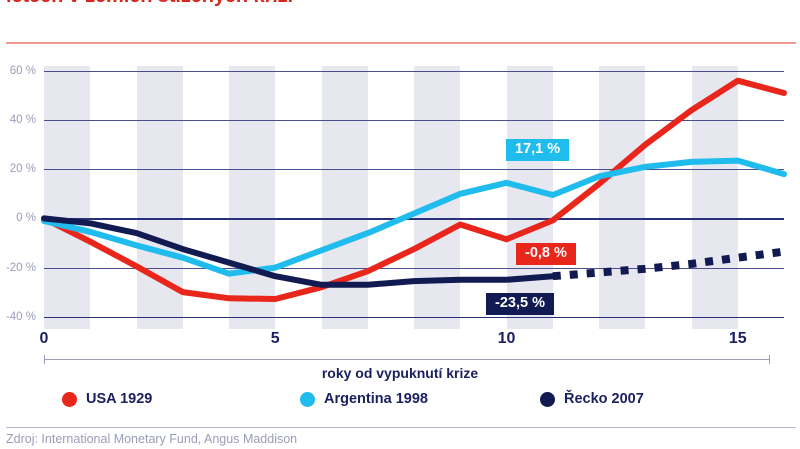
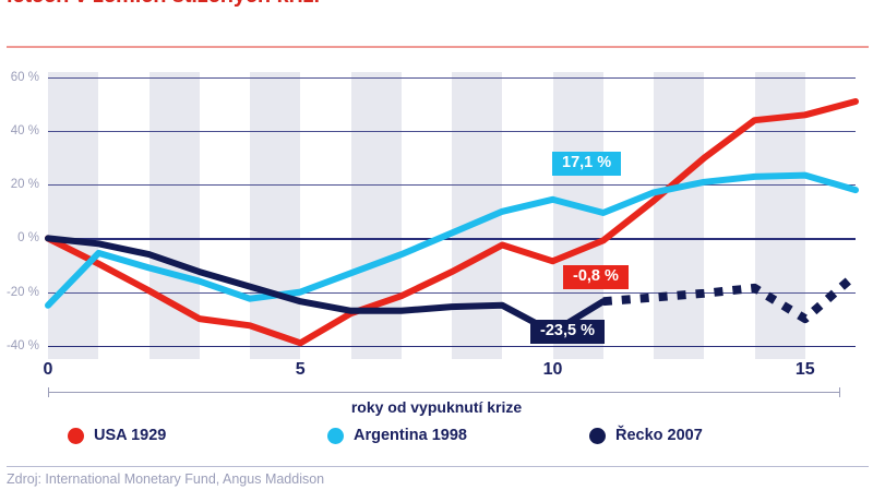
Argentina 1998/0: -1% -> -25%
USA 1929/5: -33% -> -39%
Řecko 2007/10: -25% -> -35%
USA 1929/15: 56% -> 46%
Řecko 2007/15: -16% -> -30%
